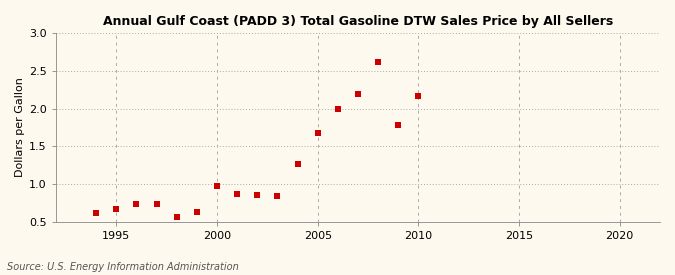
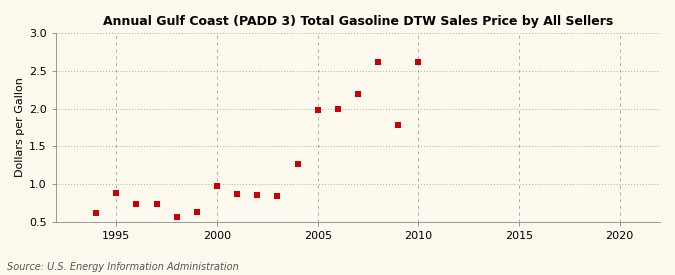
1995: 0.67 -> 0.88
2005: 1.68 -> 1.98
2010: 2.17 -> 2.62
